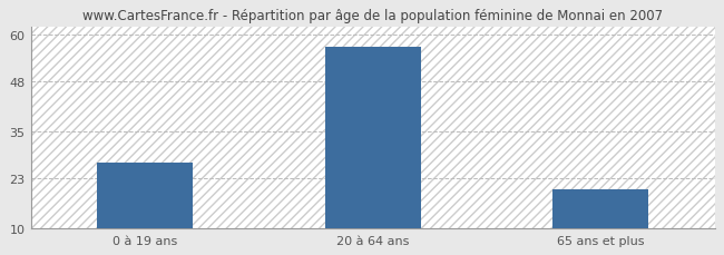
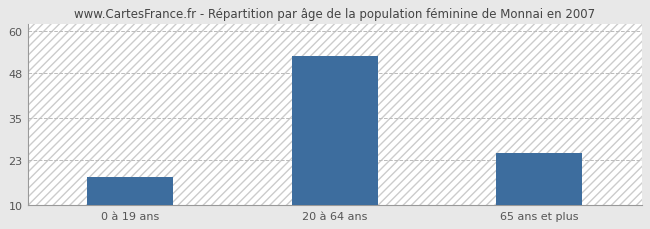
0 à 19 ans: 27 -> 18
20 à 64 ans: 57 -> 53
65 ans et plus: 20 -> 25
